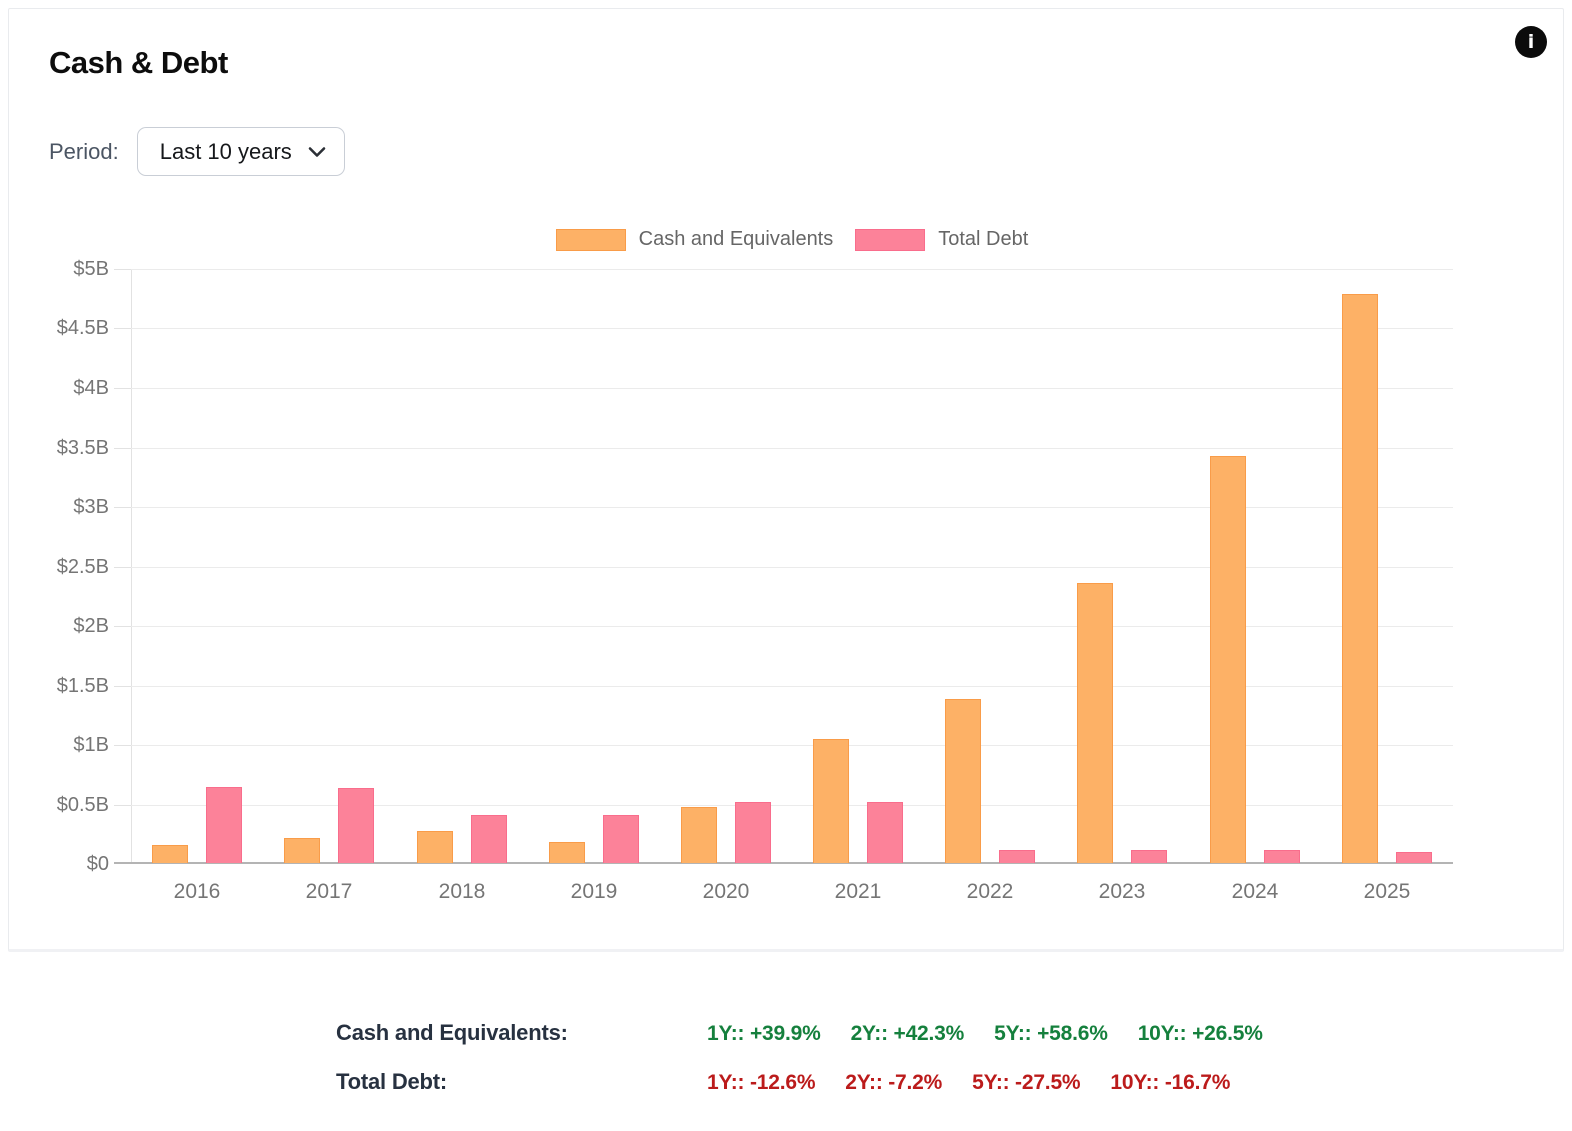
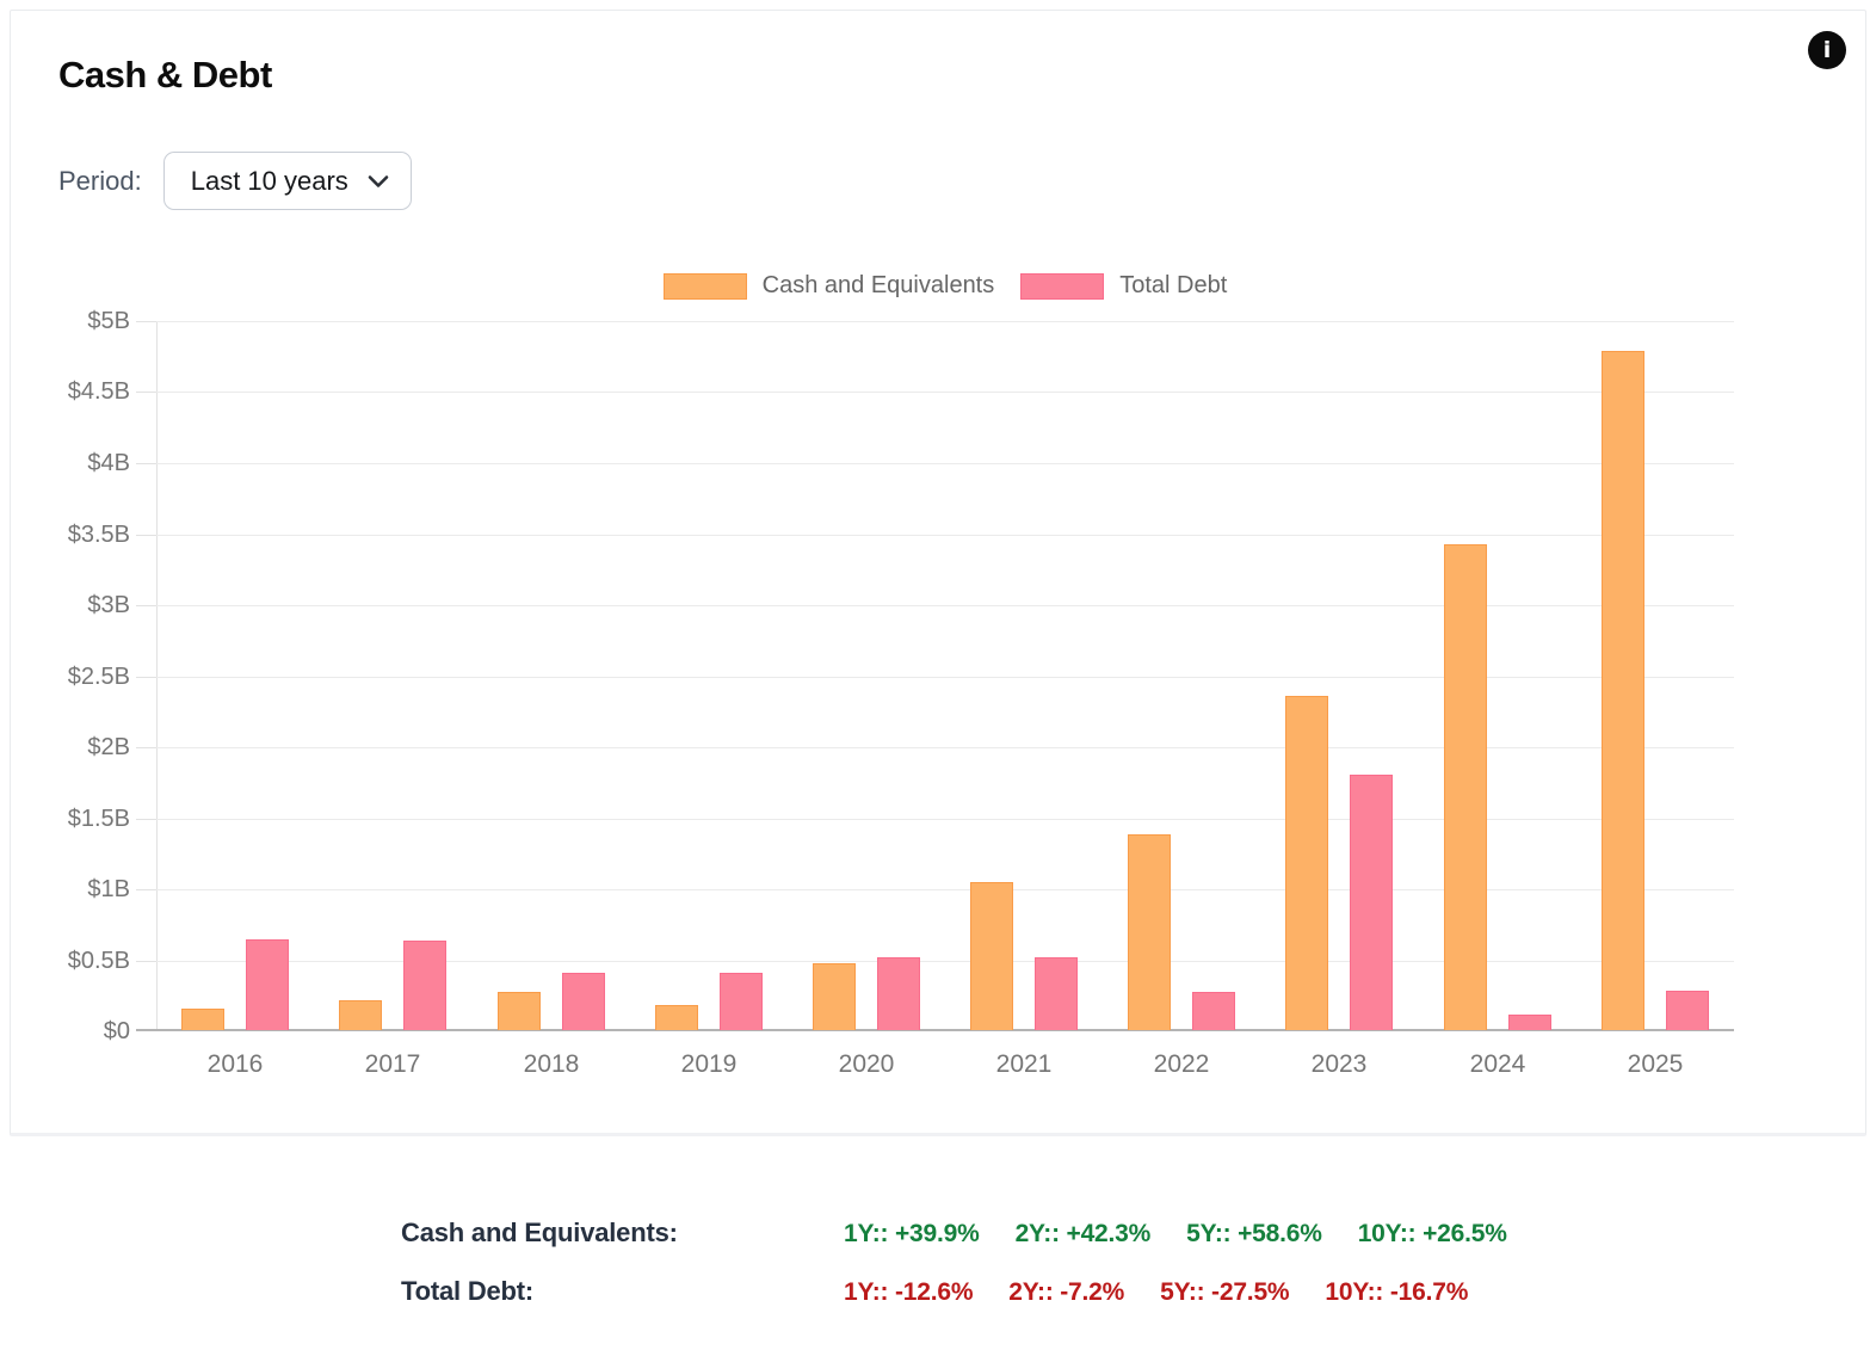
Total Debt/2022: $0.11B -> $0.27B
Total Debt/2023: $0.11B -> $1.80B
Total Debt/2025: $0.09B -> $0.28B
